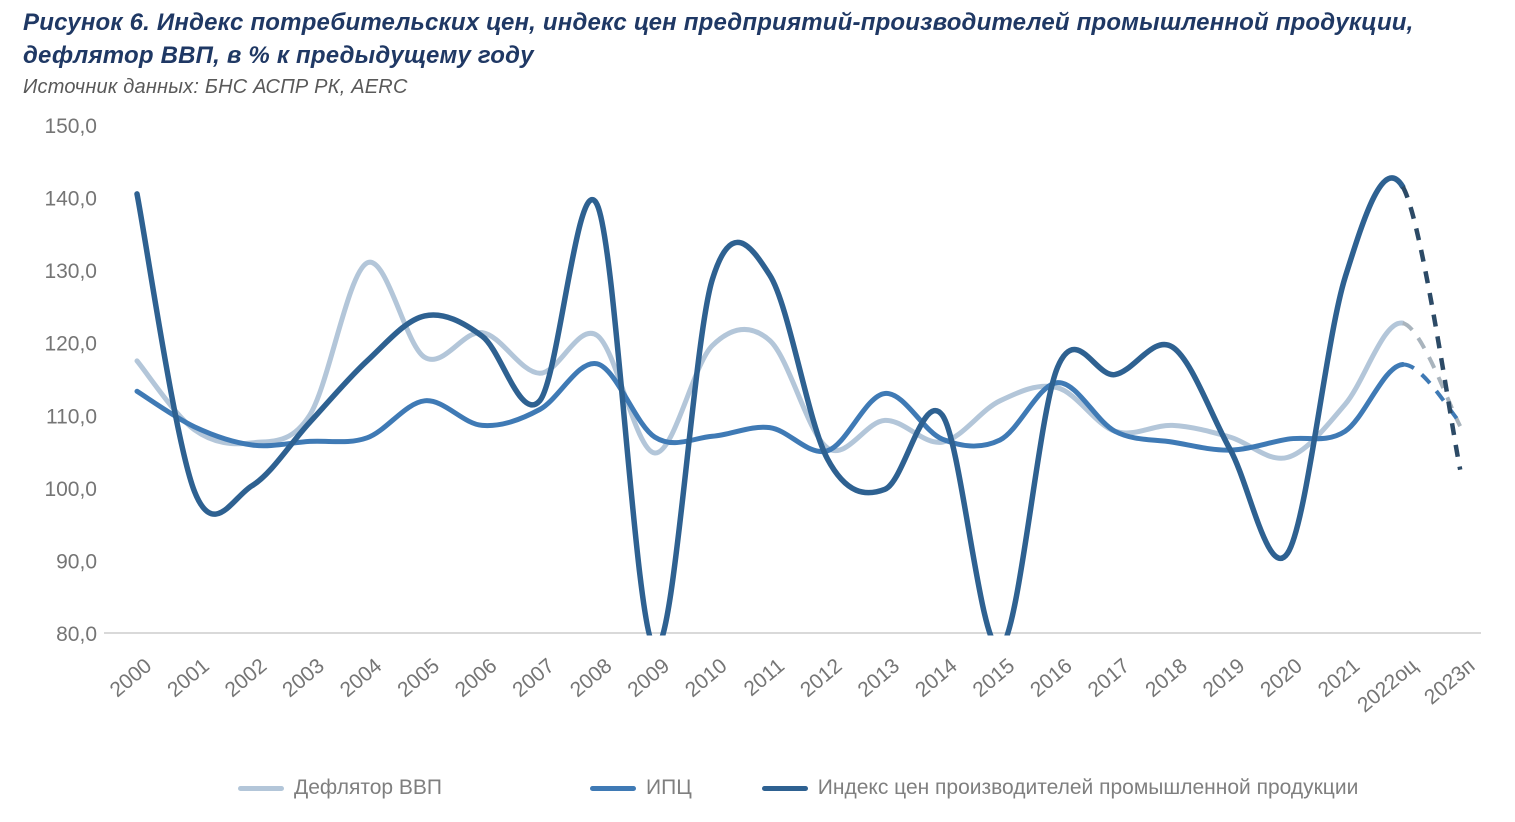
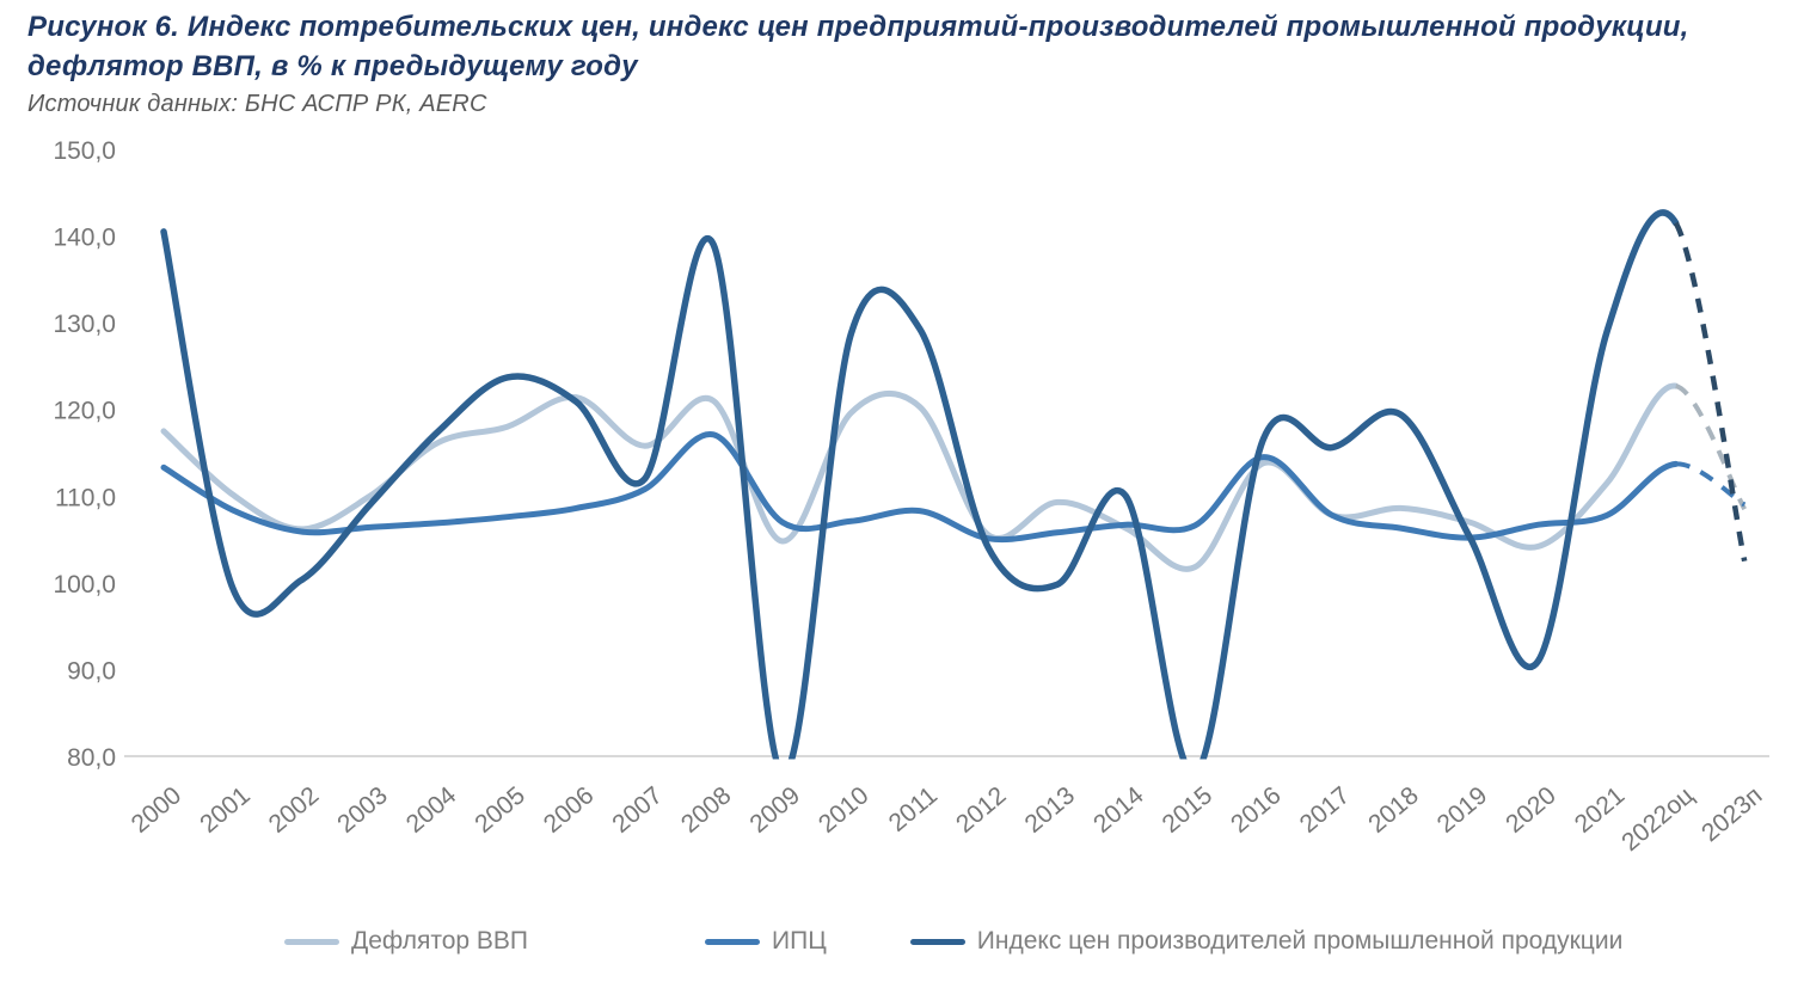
Дефлятор ВВП/2001: 108 -> 110
Дефлятор ВВП/2004: 131 -> 116
ИПЦ/2005: 112 -> 108
ИПЦ/2013: 113 -> 106
Дефлятор ВВП/2015: 112 -> 102
ИПЦ/2022оц: 117 -> 114
